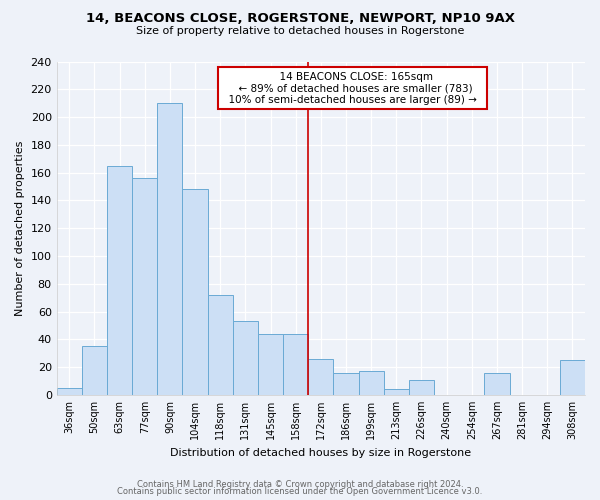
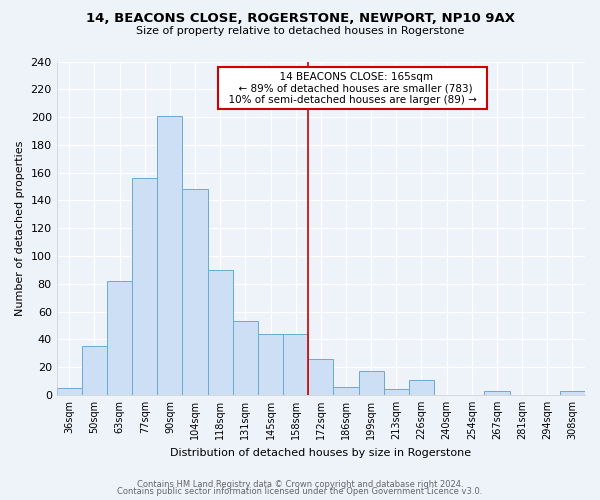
63sqm: 165 -> 82
90sqm: 210 -> 201
118sqm: 72 -> 90
186sqm: 16 -> 6
267sqm: 16 -> 3
308sqm: 25 -> 3
